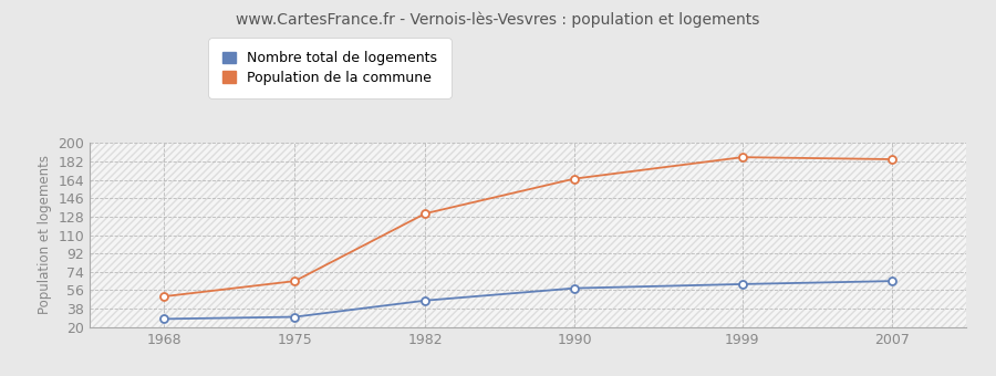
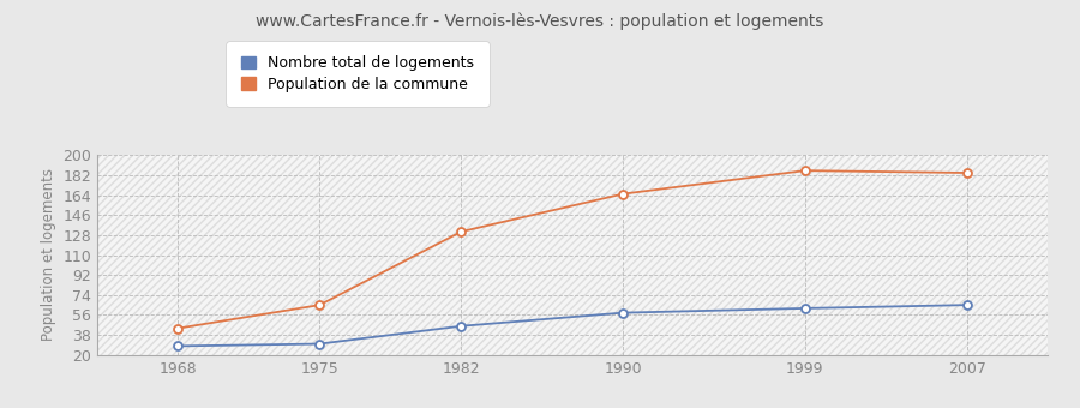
Population de la commune/1968: 50 -> 44
